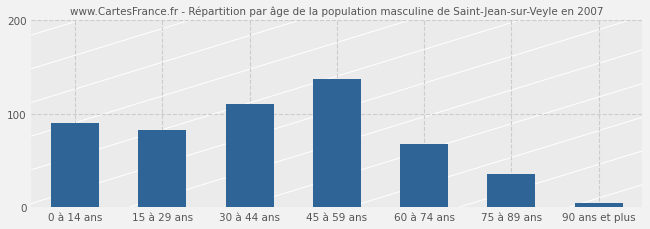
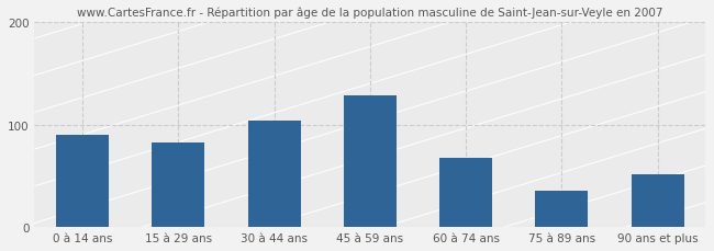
30 à 44 ans: 110 -> 104
45 à 59 ans: 137 -> 128
90 ans et plus: 5 -> 52
